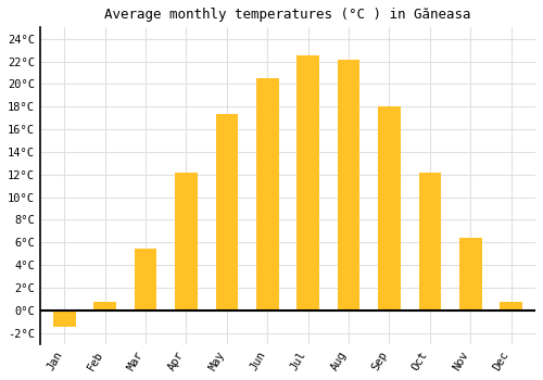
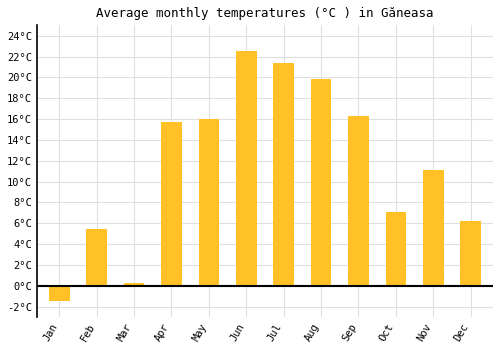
Feb: 0.7°C -> 5.4°C
Mar: 5.4°C -> 0.3°C
Apr: 12.2°C -> 15.7°C
May: 17.3°C -> 16.0°C
Jun: 20.5°C -> 22.5°C
Jul: 22.5°C -> 21.4°C
Aug: 22.1°C -> 19.8°C
Sep: 18.0°C -> 16.3°C
Oct: 12.2°C -> 7.1°C
Nov: 6.4°C -> 11.1°C
Dec: 0.7°C -> 6.2°C
